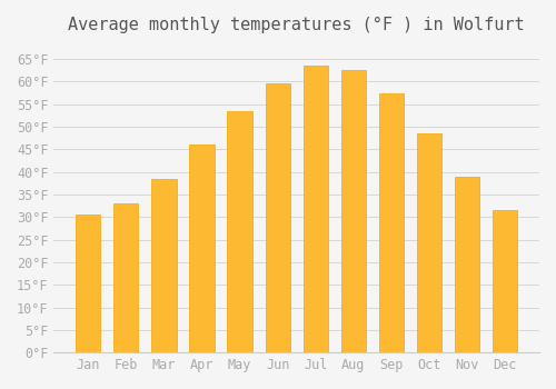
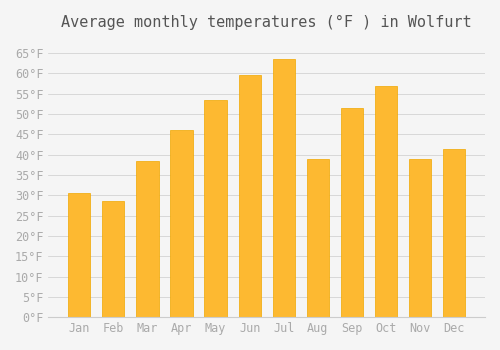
Feb: 33.0°F -> 28.5°F
Aug: 62.5°F -> 39.0°F
Sep: 57.5°F -> 51.5°F
Oct: 48.5°F -> 57.0°F
Dec: 31.5°F -> 41.5°F
